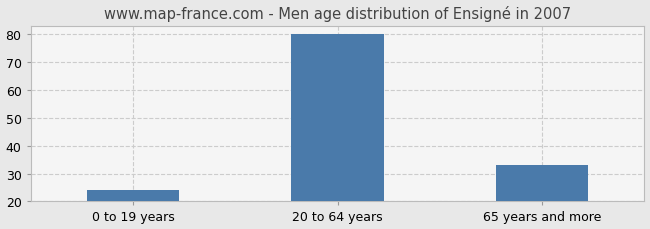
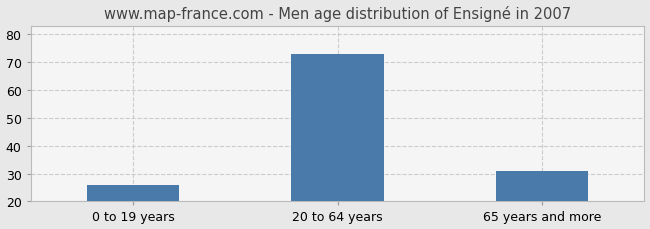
0 to 19 years: 24 -> 26
20 to 64 years: 80 -> 73
65 years and more: 33 -> 31
